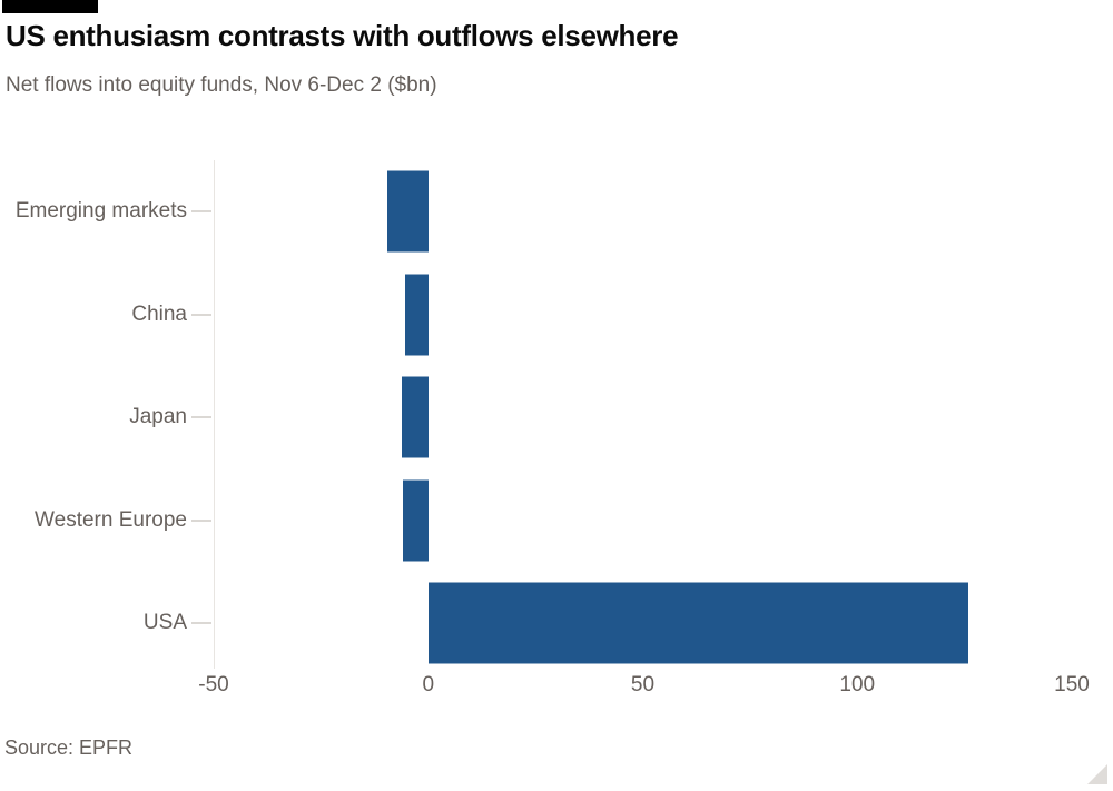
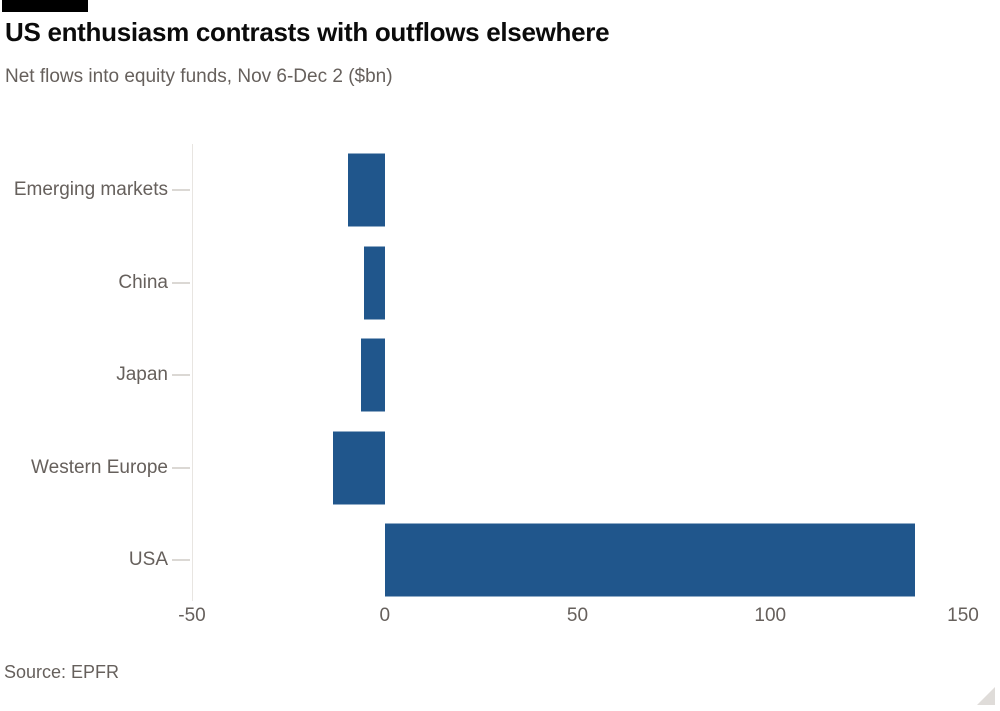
Western Europe: -6 -> -14
USA: 126 -> 138
